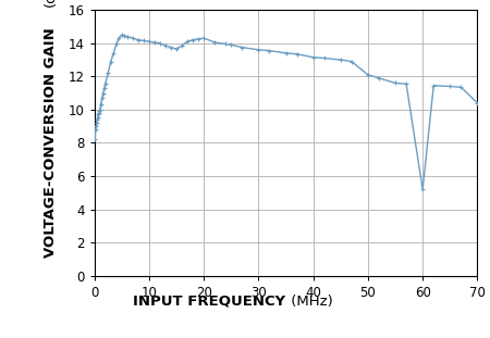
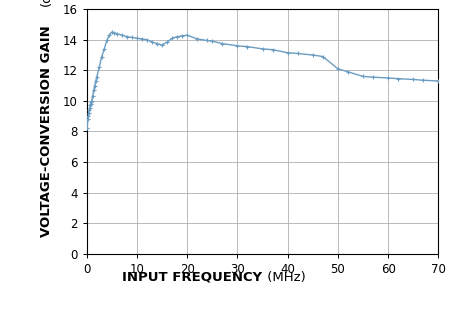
60: 5.2 -> 11.5
70: 10.4 -> 11.3
